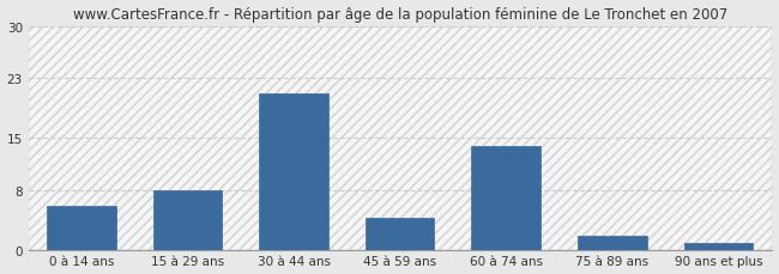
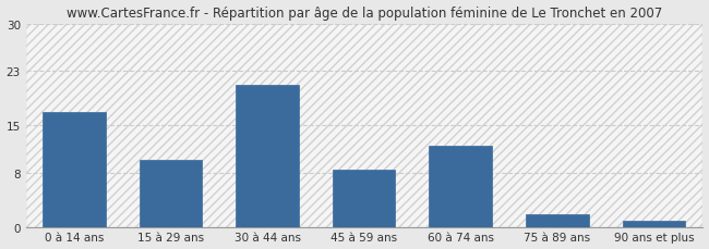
0 à 14 ans: 6.0 -> 17.0
15 à 29 ans: 8.0 -> 10.0
45 à 59 ans: 4.4 -> 8.5
60 à 74 ans: 14.0 -> 12.0
